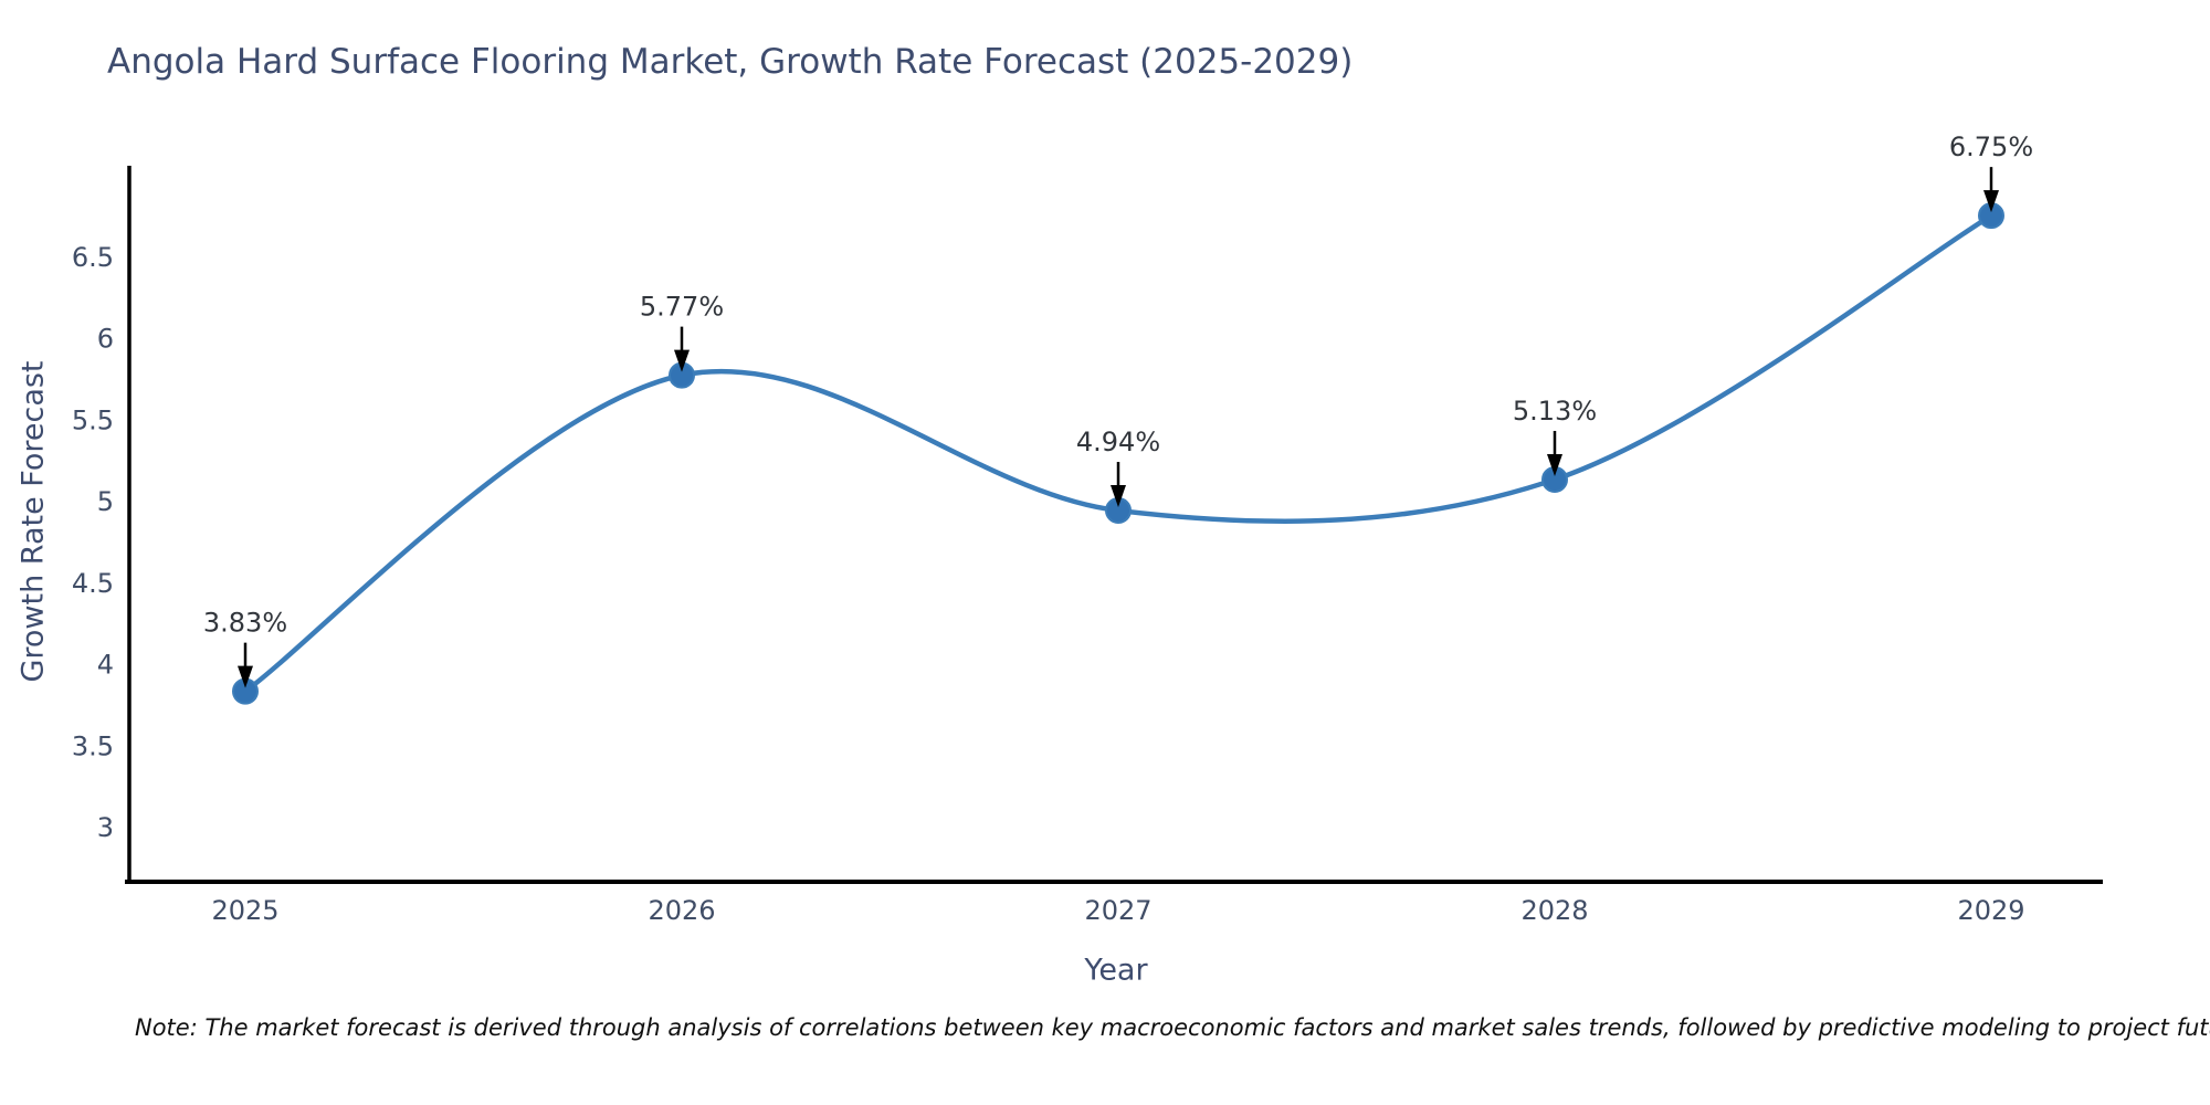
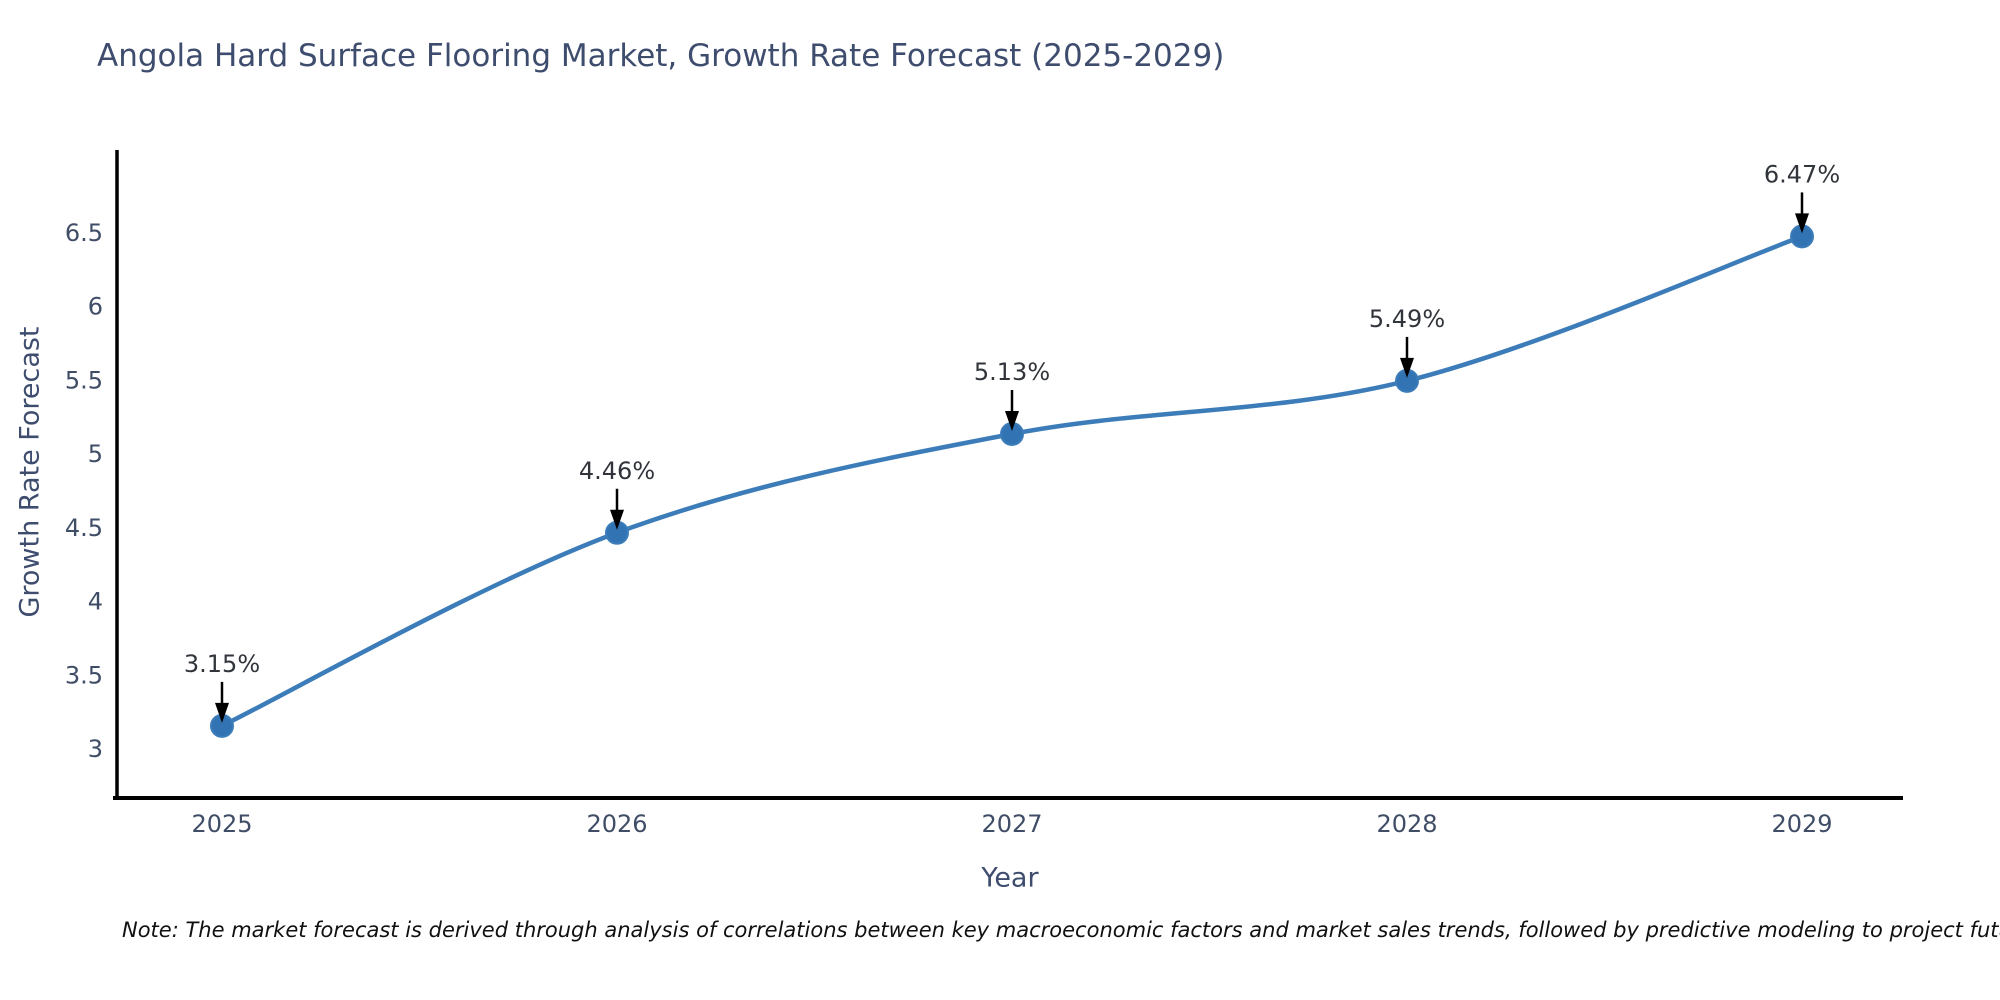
2025: 3.83% -> 3.15%
2026: 5.77% -> 4.46%
2027: 4.94% -> 5.13%
2028: 5.13% -> 5.49%
2029: 6.75% -> 6.47%
